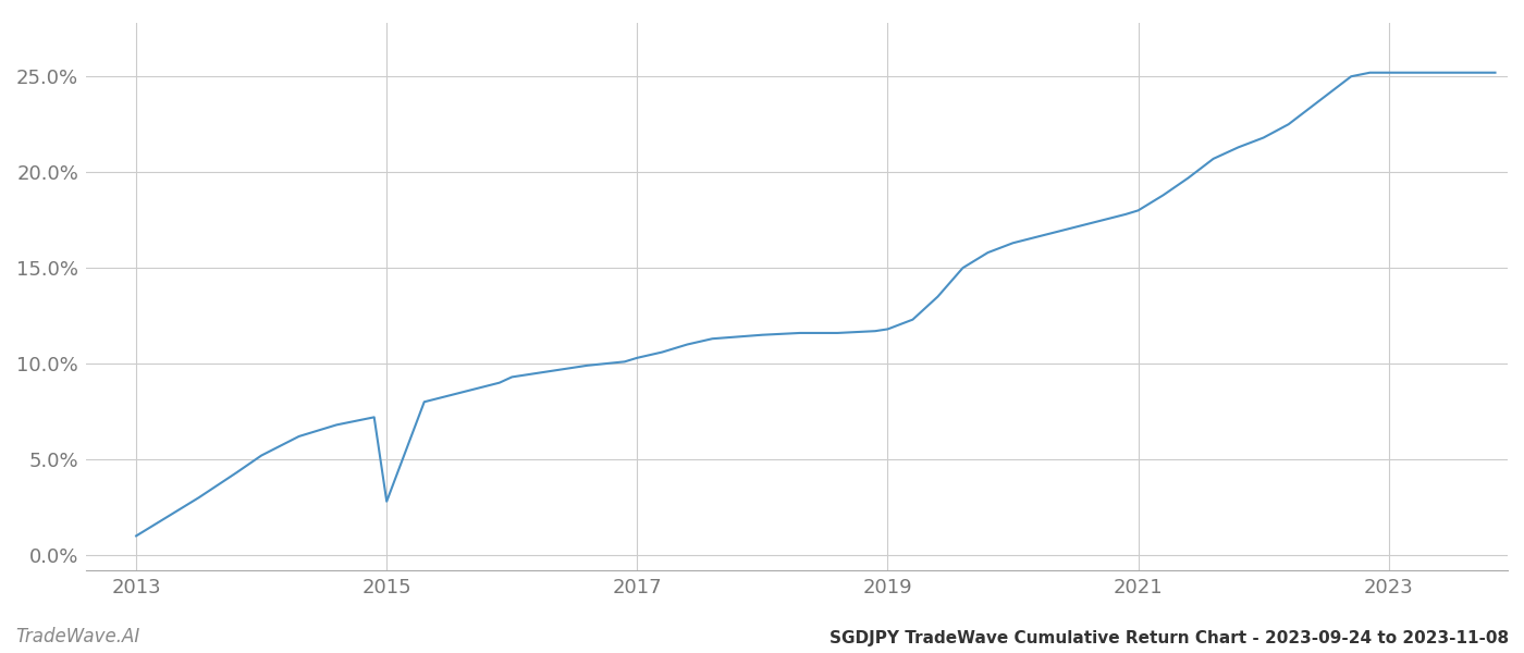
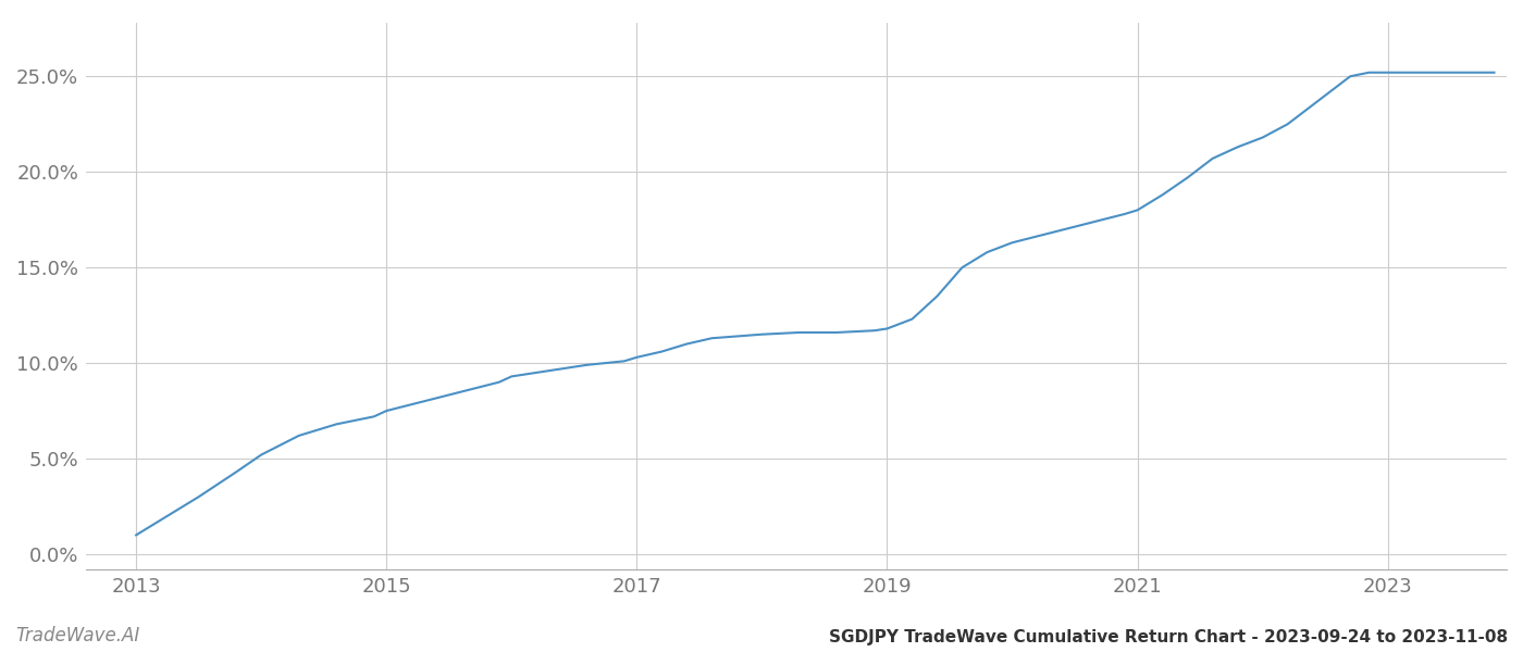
2015: 2.8% -> 7.5%
